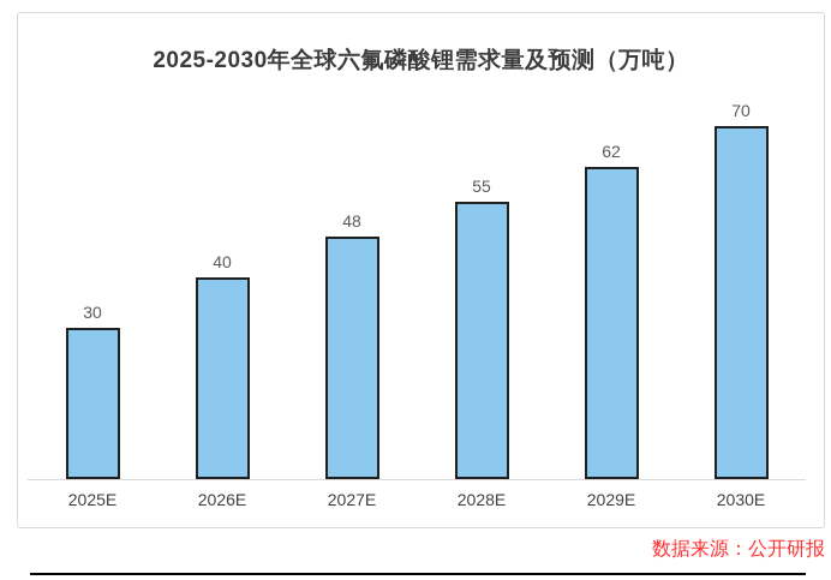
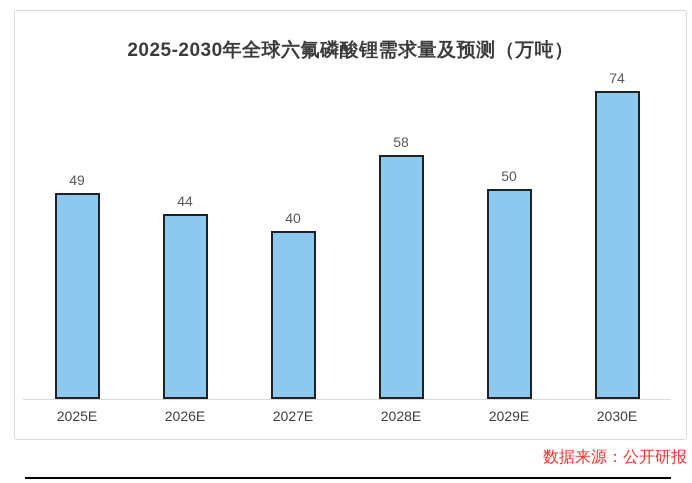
2025E: 30 -> 49
2026E: 40 -> 44
2027E: 48 -> 40
2028E: 55 -> 58
2029E: 62 -> 50
2030E: 70 -> 74
